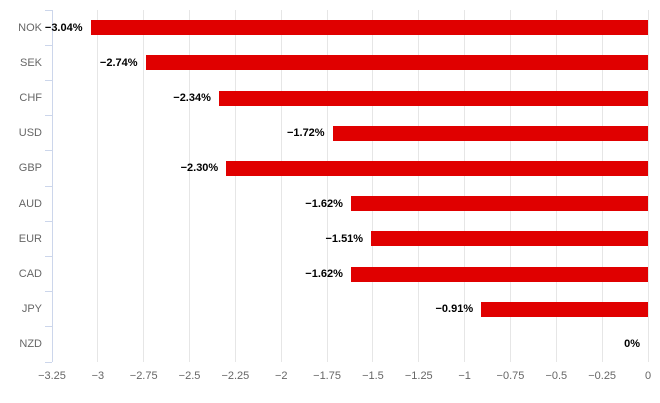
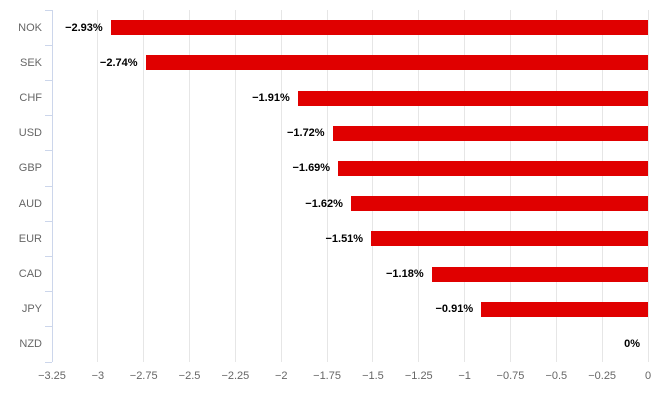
NOK: −3.04% -> −2.93%
CHF: −2.34% -> −1.91%
GBP: −2.30% -> −1.69%
CAD: −1.62% -> −1.18%
